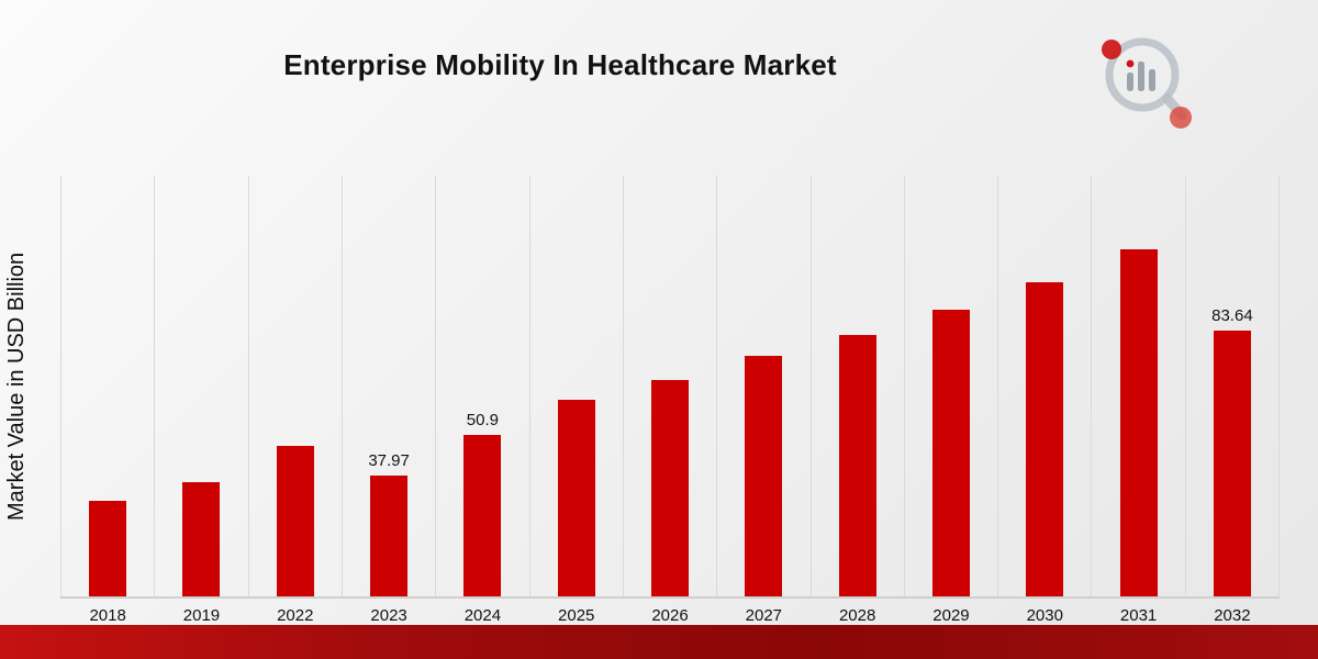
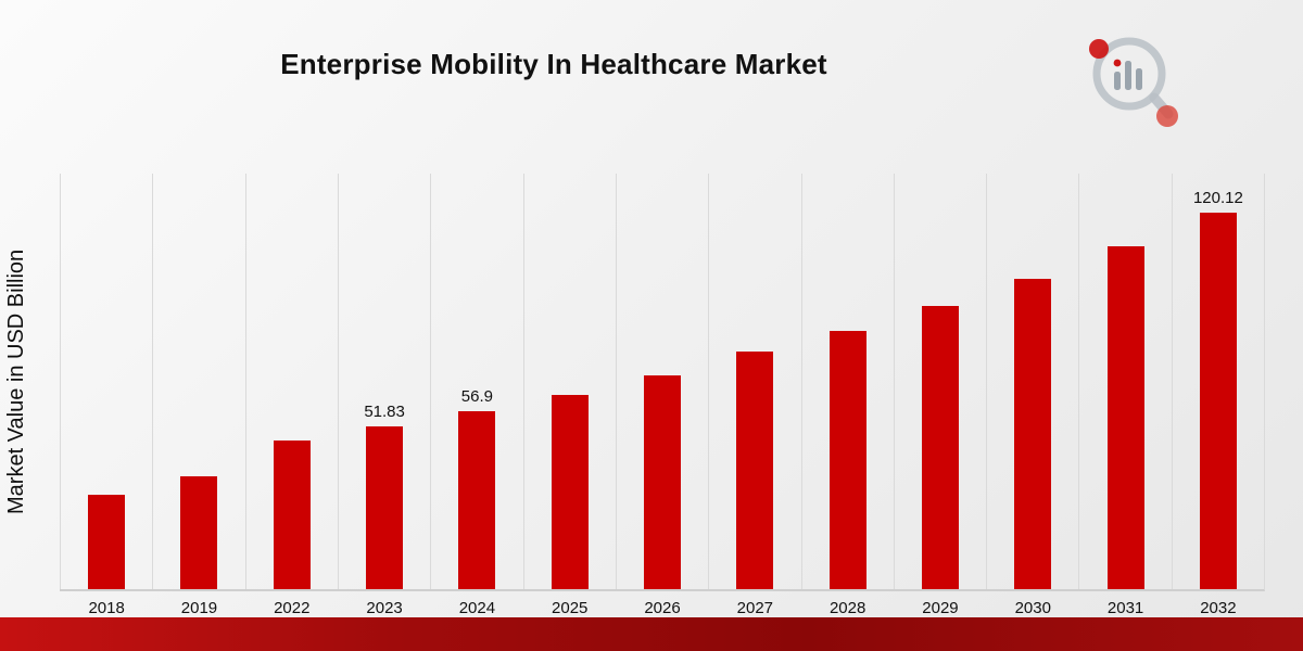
2023: 37.97 -> 51.83
2024: 50.9 -> 56.9
2032: 83.64 -> 120.12
